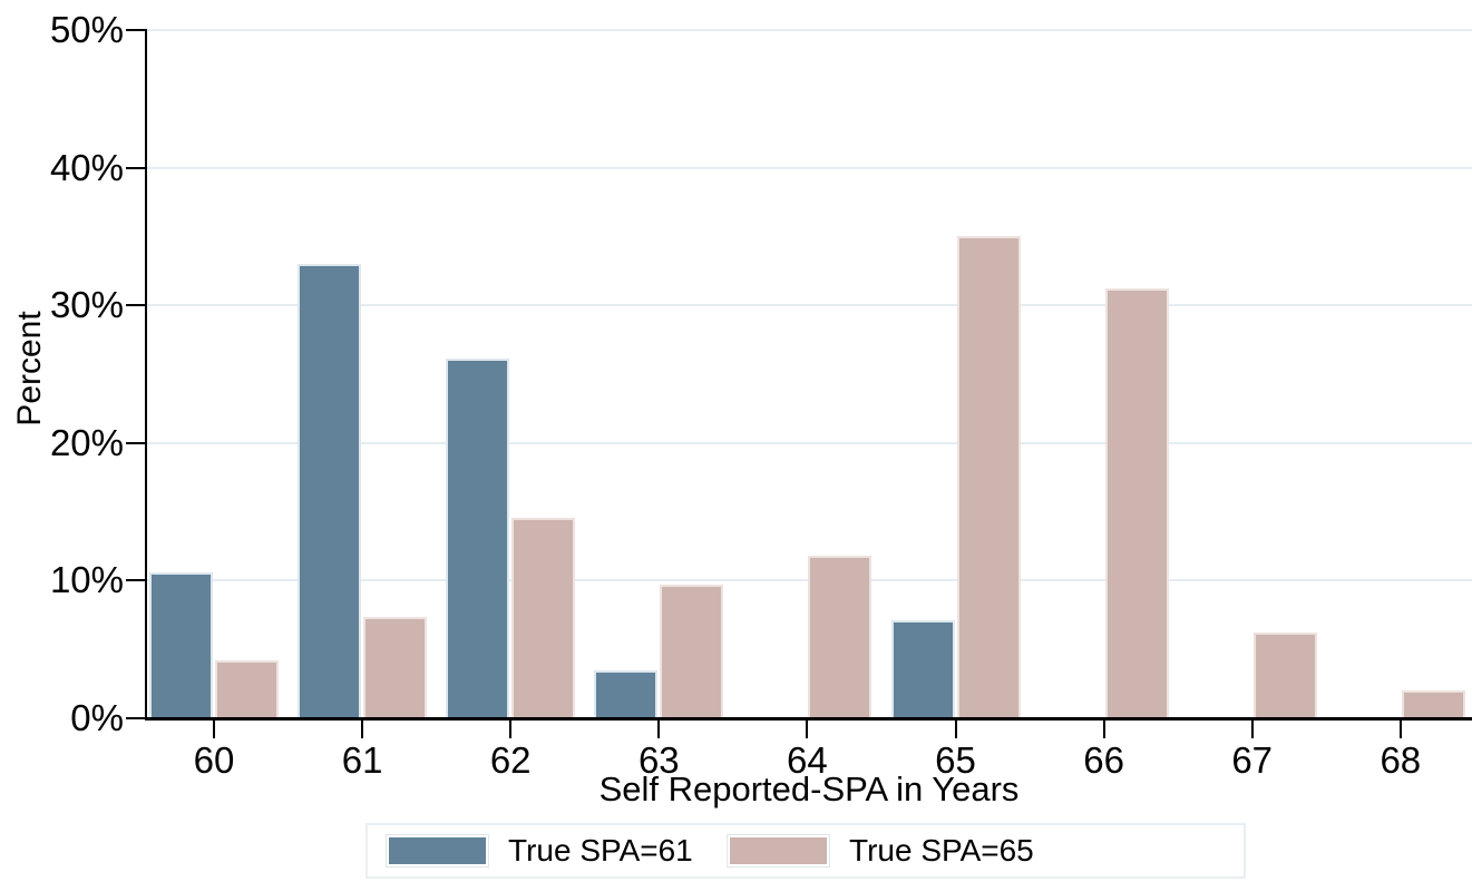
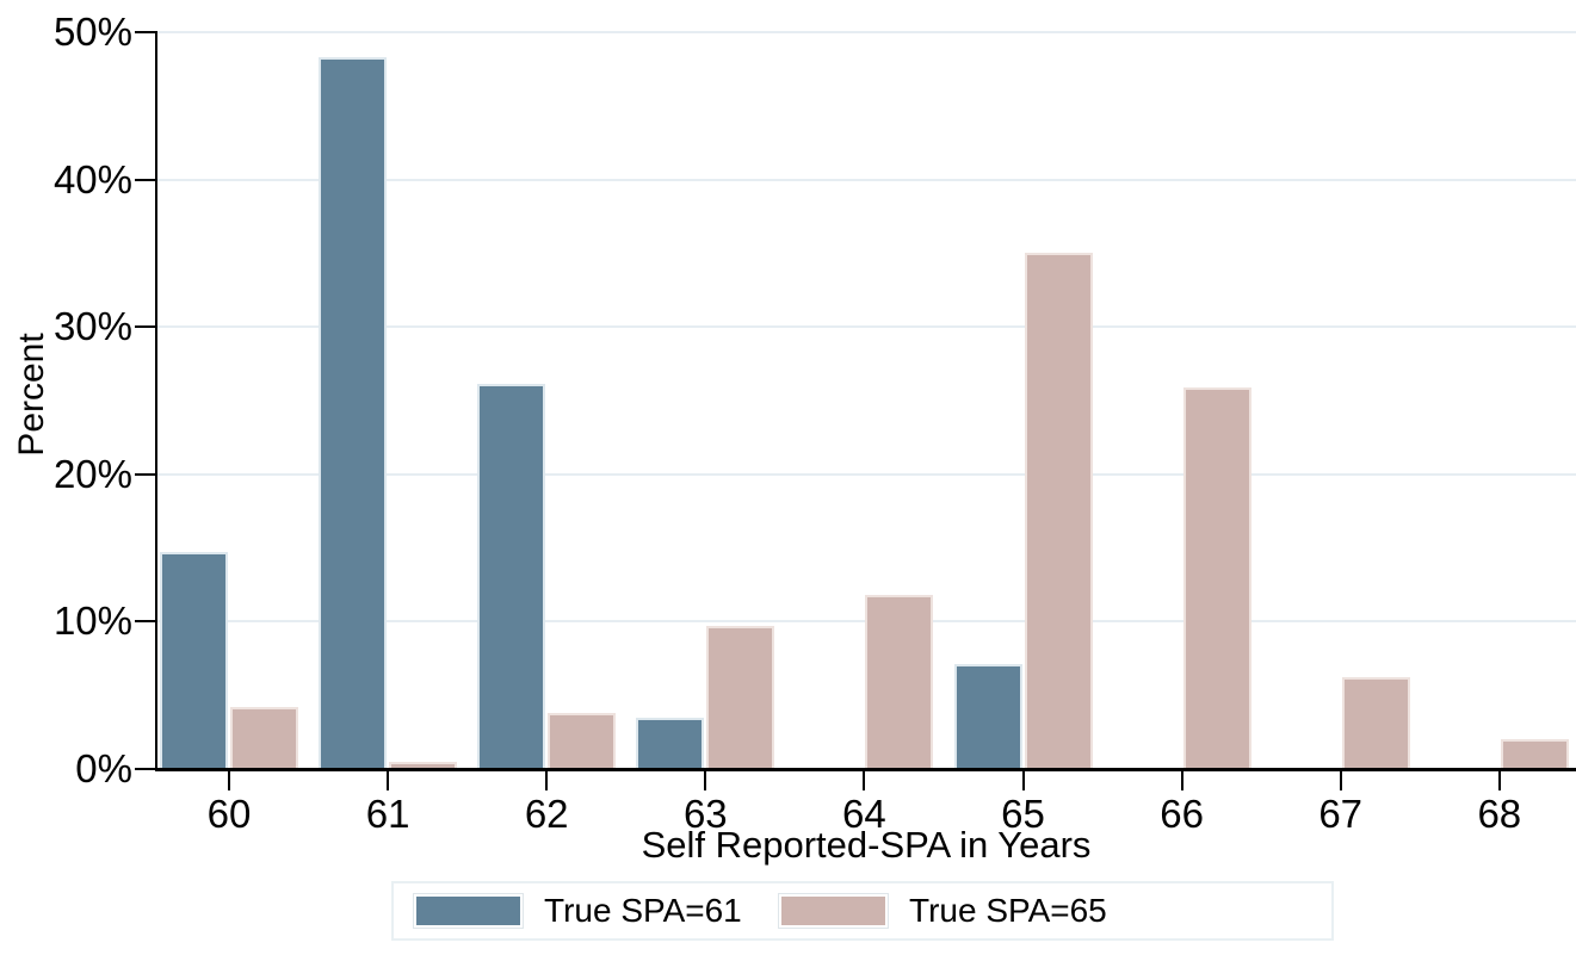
True SPA=61/60: 10.6% -> 14.7%
True SPA=61/61: 33.0% -> 48.3%
True SPA=65/61: 7.4% -> 0.5%
True SPA=65/62: 14.6% -> 3.8%
True SPA=65/66: 31.2% -> 25.9%
